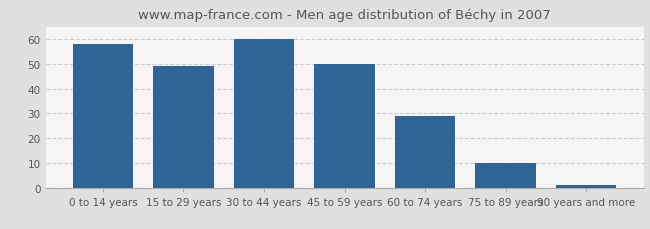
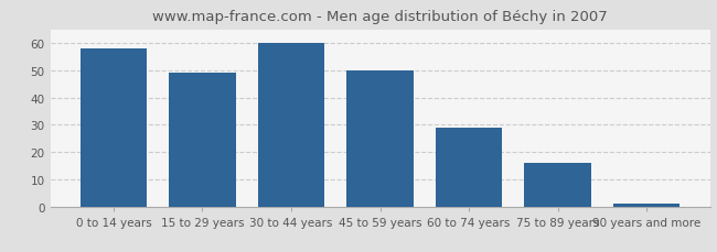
75 to 89 years: 10 -> 16
